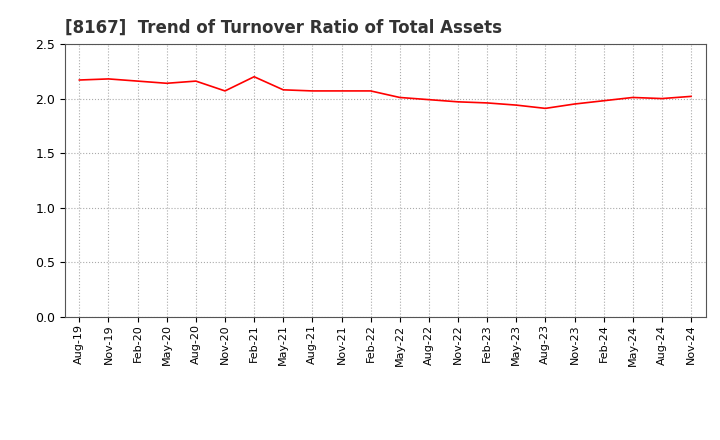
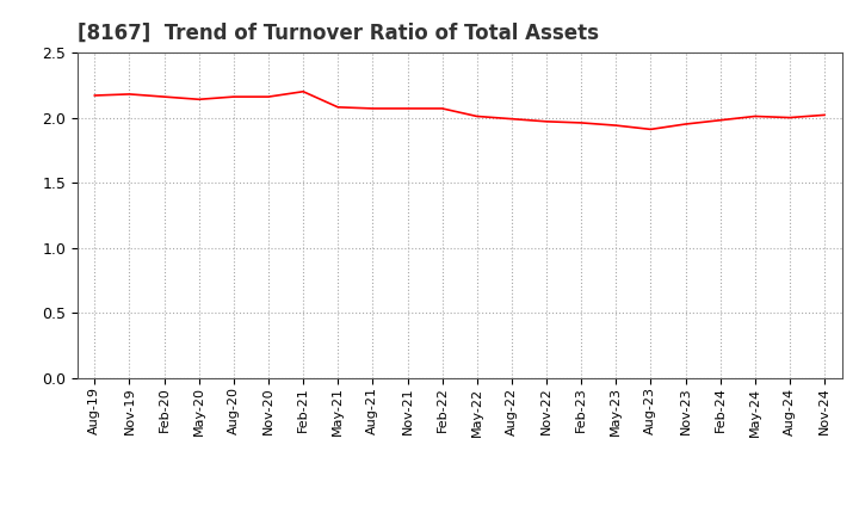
Nov-20: 2.07 -> 2.16
